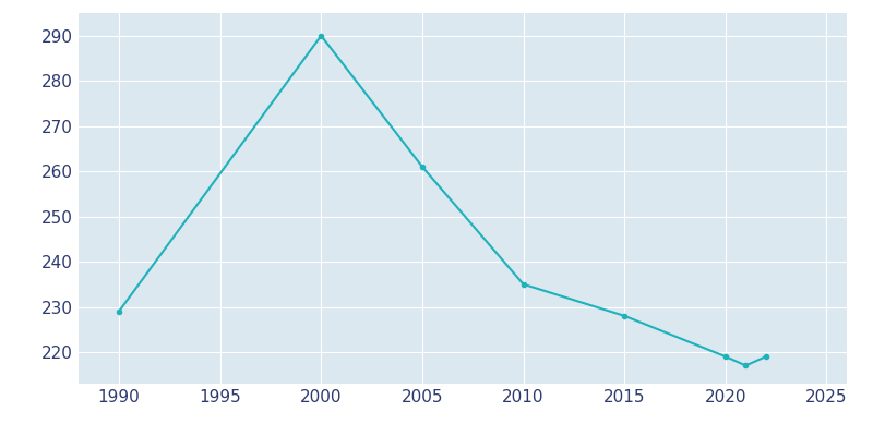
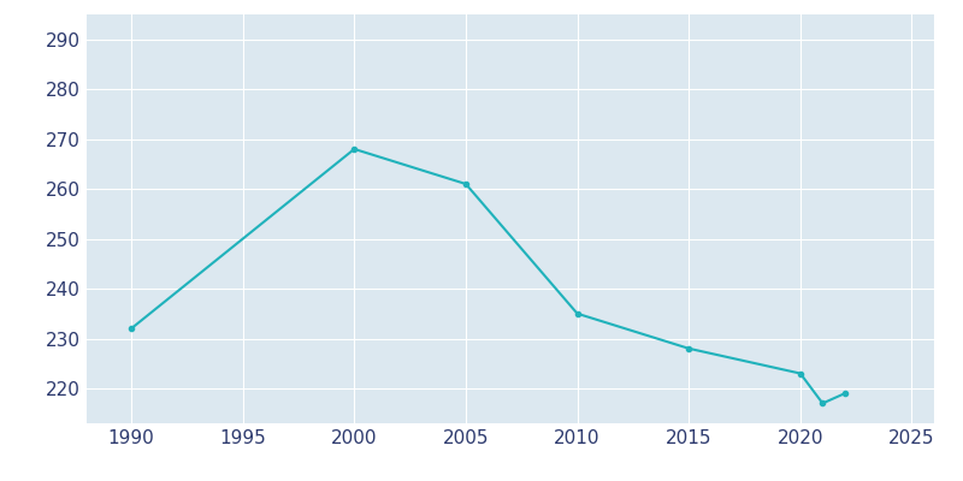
1990: 229 -> 232
2000: 290 -> 268
2020: 219 -> 223
